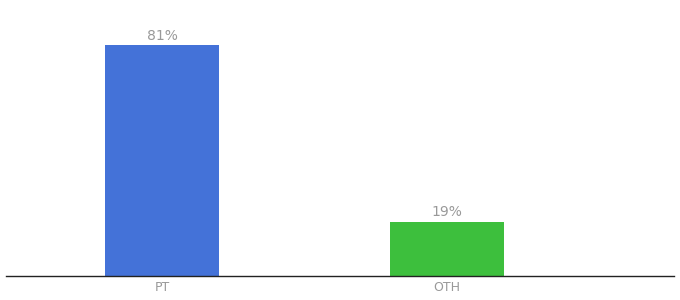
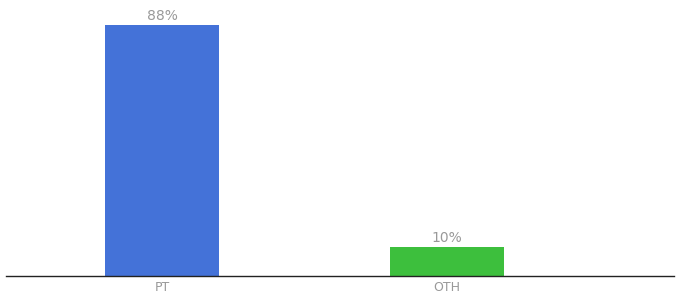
PT: 81% -> 88%
OTH: 19% -> 10%
